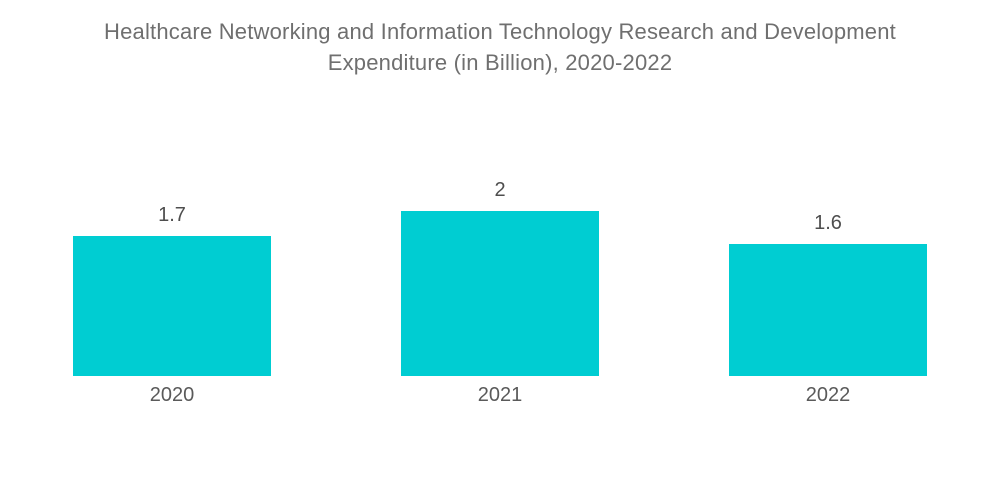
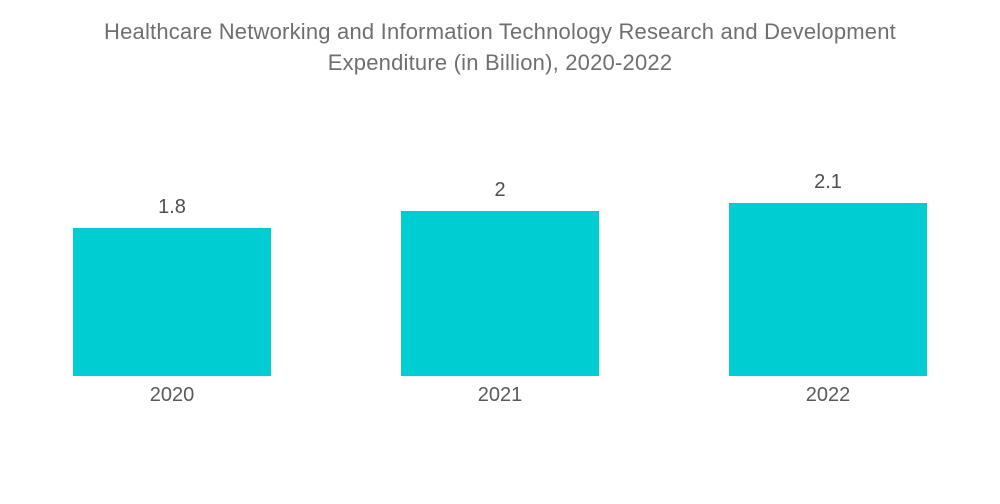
2020: 1.7 -> 1.8
2022: 1.6 -> 2.1
